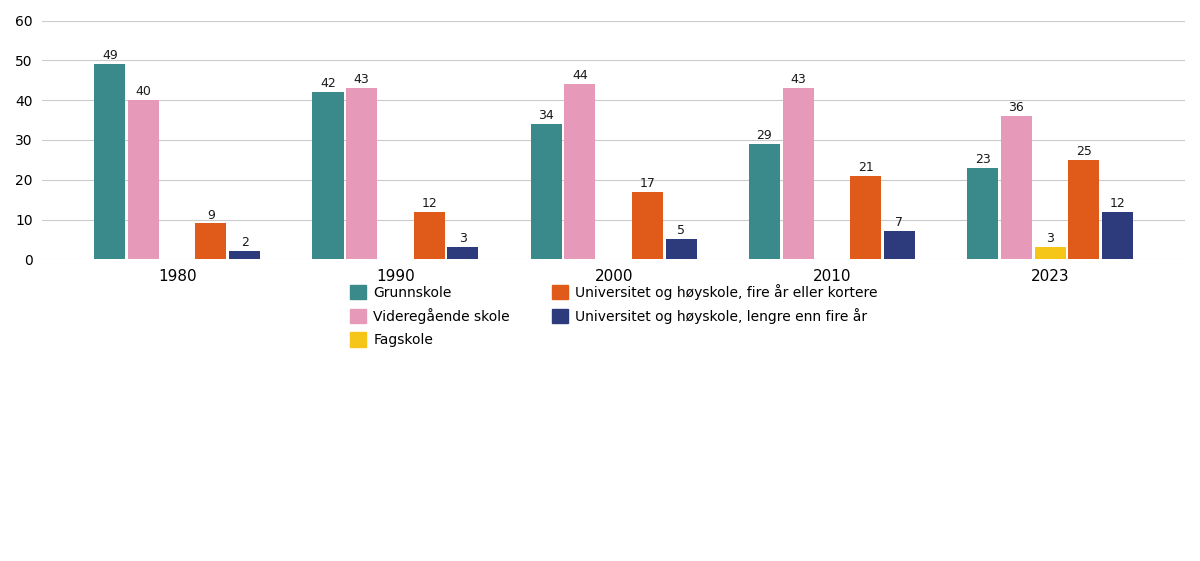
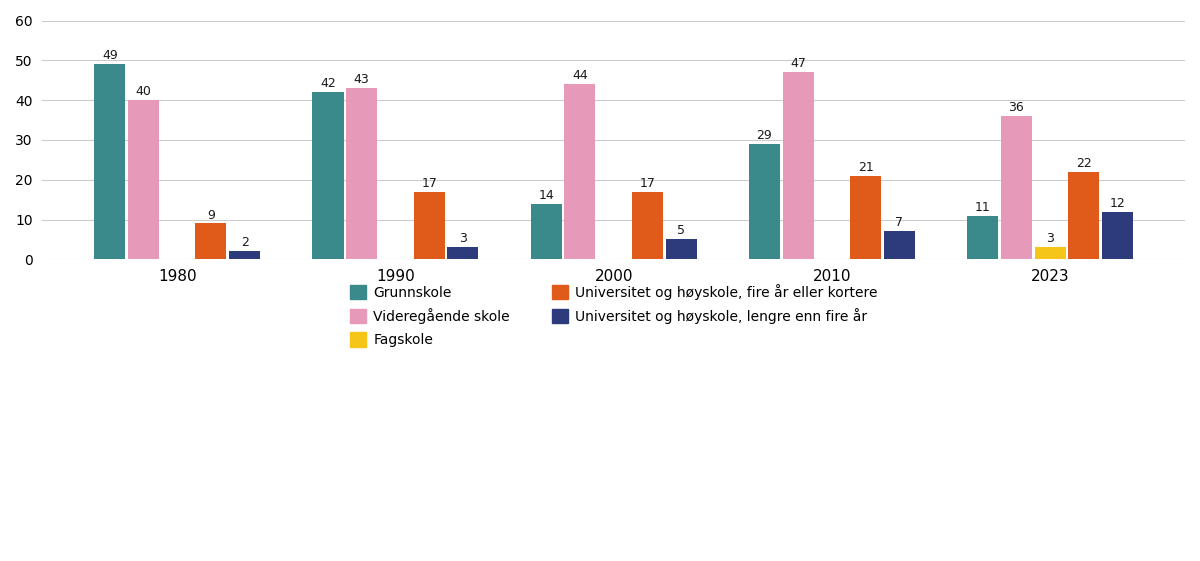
Universitet og høyskole, fire år eller kortere/1990: 12 -> 17
Grunnskole/2000: 34 -> 14
Videregående skole/2010: 43 -> 47
Grunnskole/2023: 23 -> 11
Universitet og høyskole, fire år eller kortere/2023: 25 -> 22
